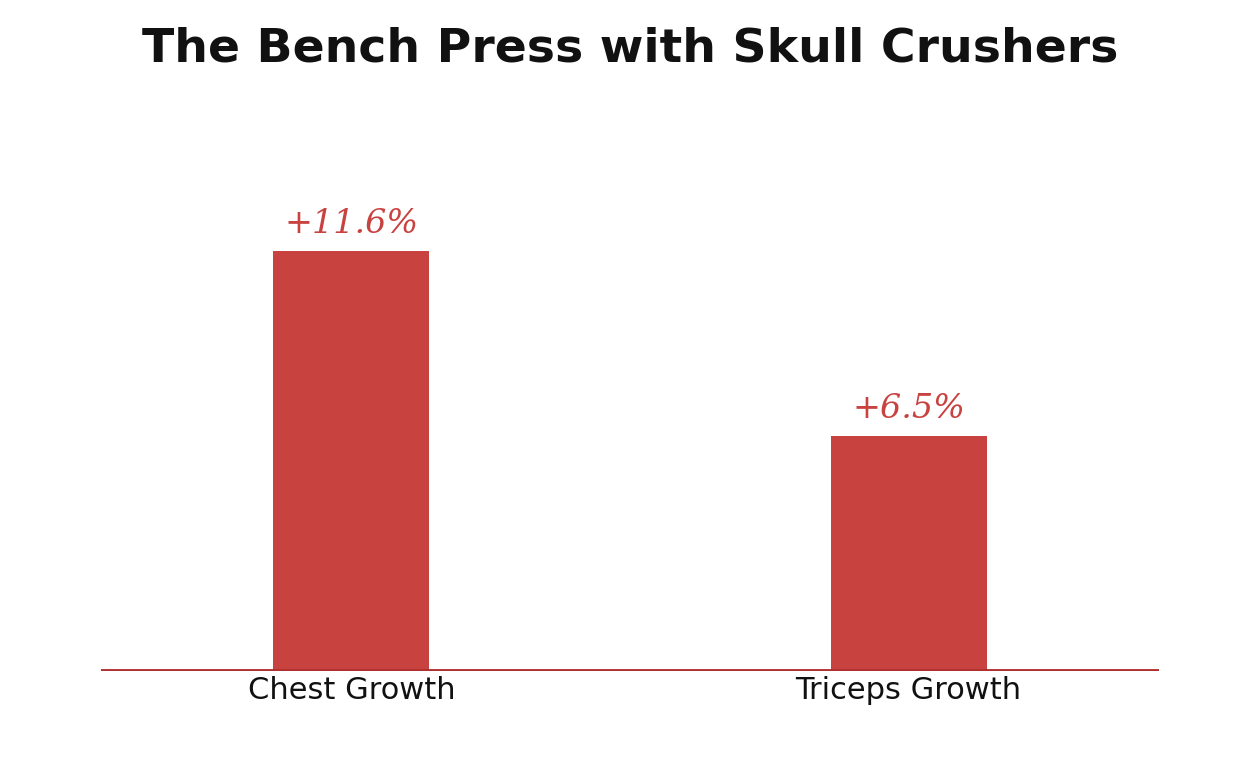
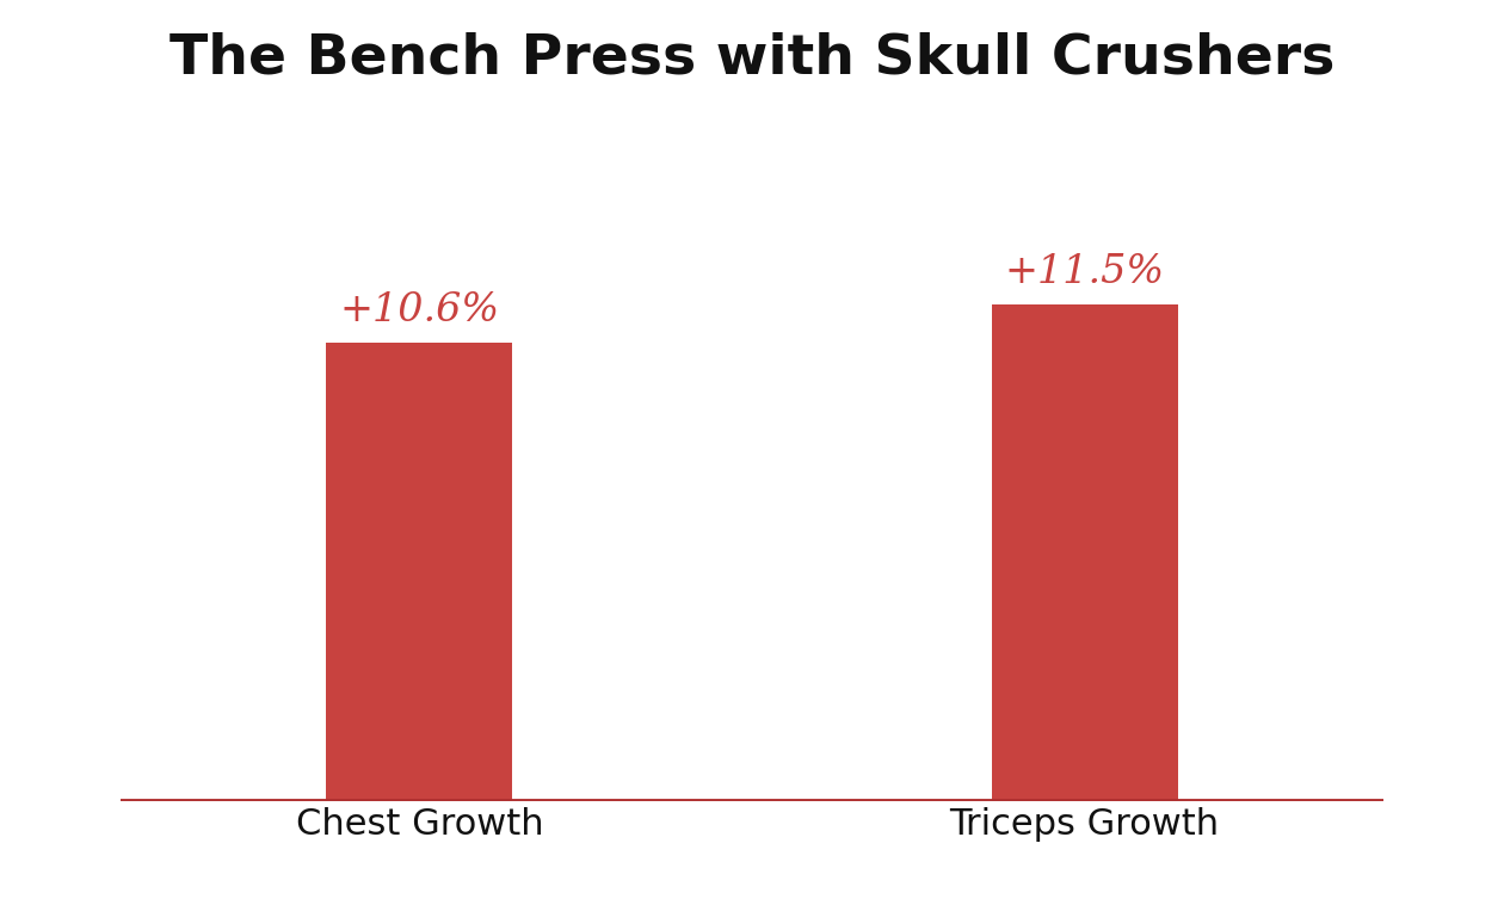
Chest Growth: +11.6% -> +10.6%
Triceps Growth: +6.5% -> +11.5%
